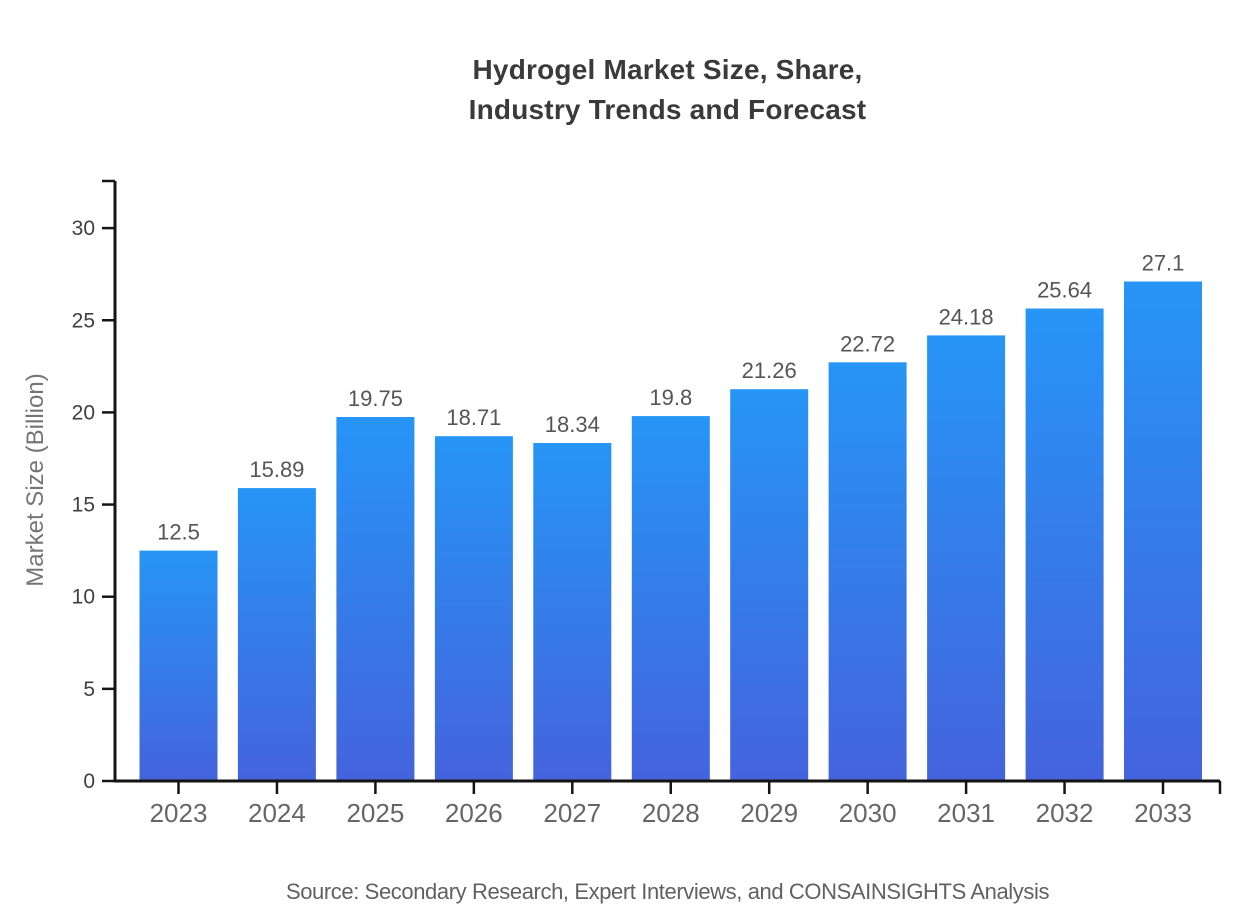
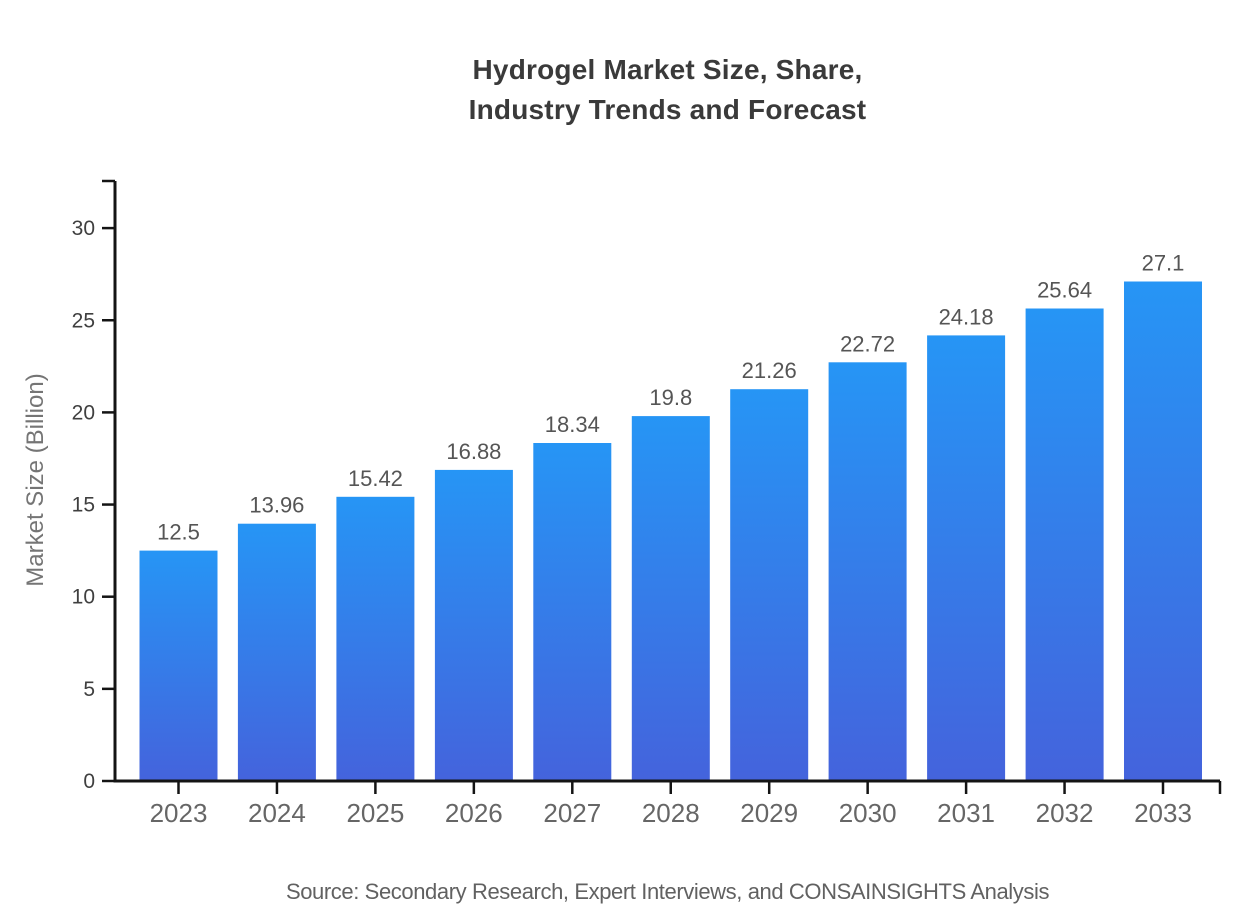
2024: 15.89 -> 13.96
2025: 19.75 -> 15.42
2026: 18.71 -> 16.88
